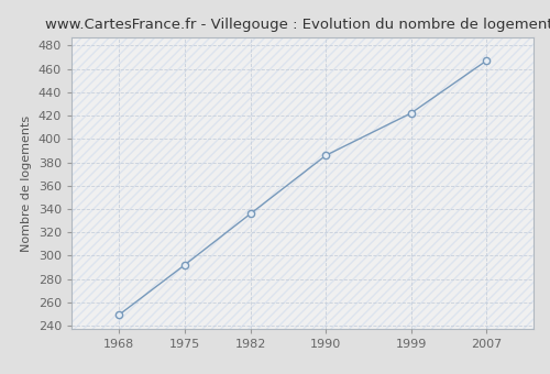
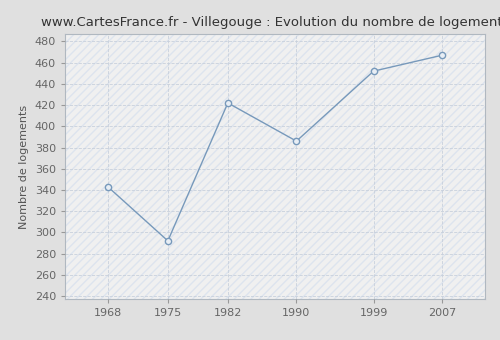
1968: 249 -> 343
1982: 336 -> 422
1999: 422 -> 452
